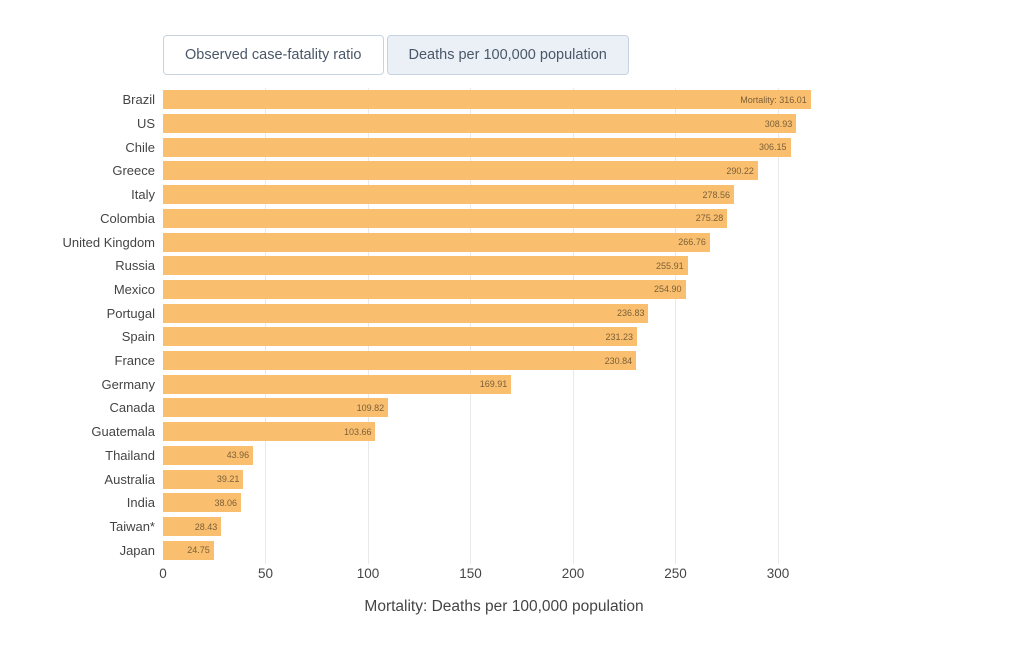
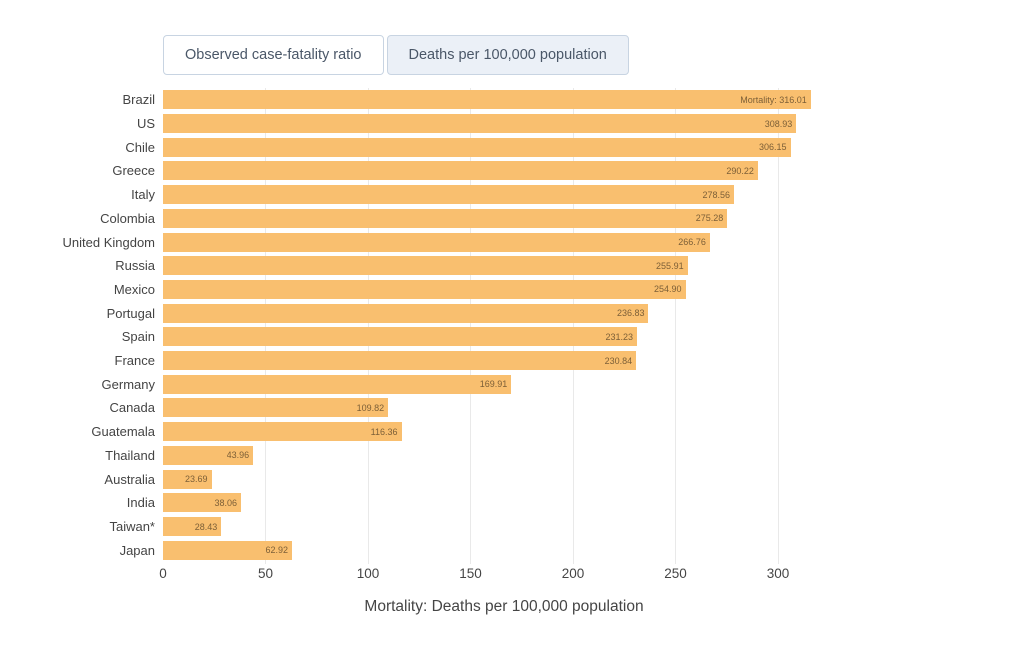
Guatemala: 103.66 -> 116.36
Australia: 39.21 -> 23.69
Japan: 24.75 -> 62.92
